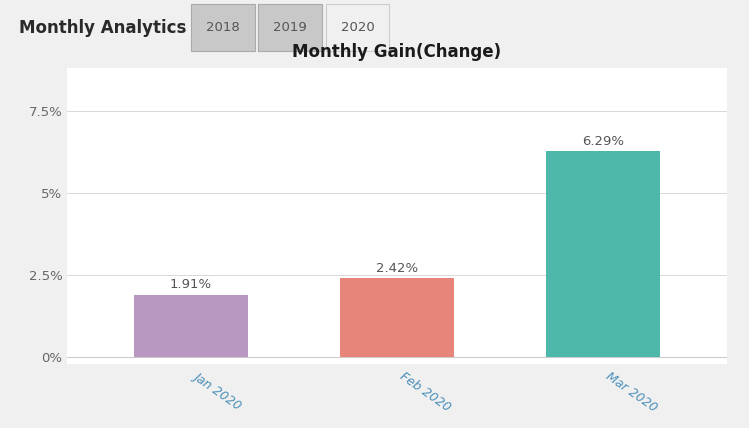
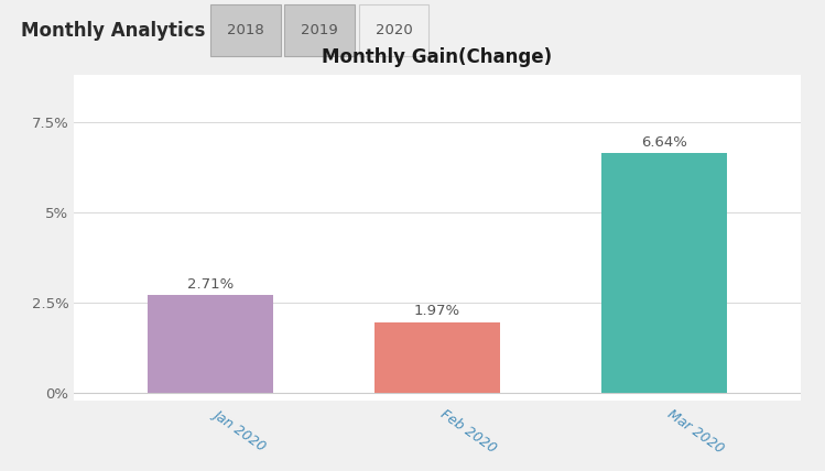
Jan 2020: 1.91% -> 2.71%
Feb 2020: 2.42% -> 1.97%
Mar 2020: 6.29% -> 6.64%
